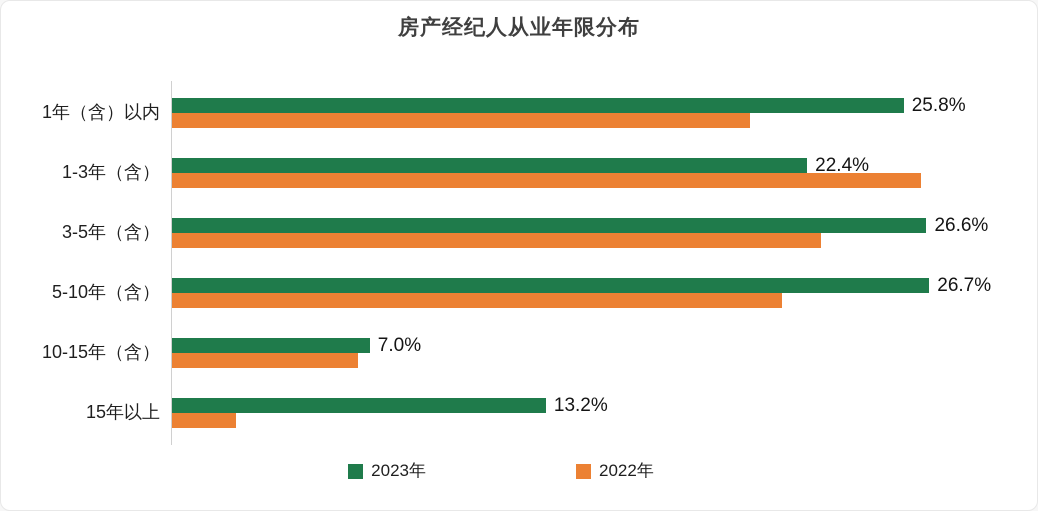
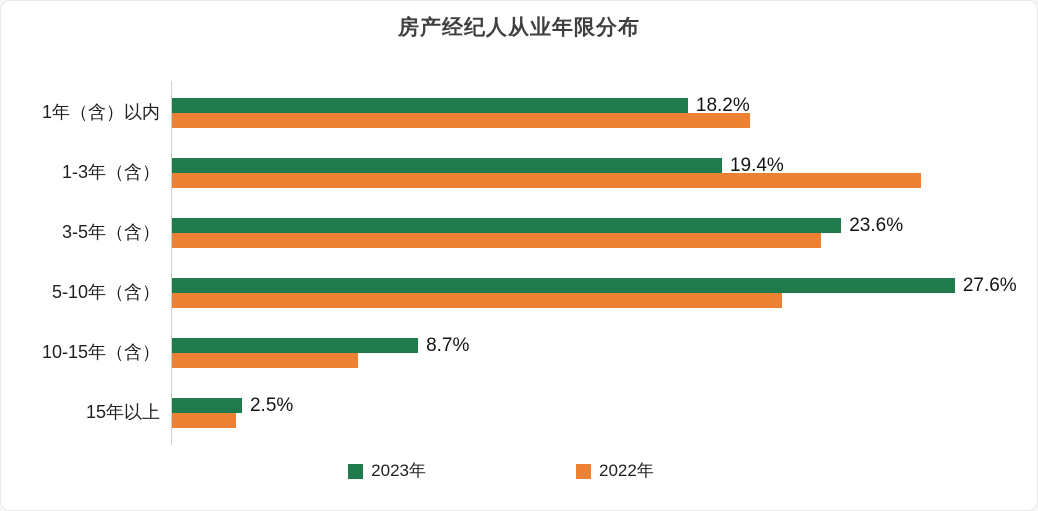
2023年/1年（含）以内: 25.8% -> 18.2%
2023年/1-3年（含）: 22.4% -> 19.4%
2023年/3-5年（含）: 26.6% -> 23.6%
2023年/5-10年（含）: 26.7% -> 27.6%
2023年/10-15年（含）: 7.0% -> 8.7%
2023年/15年以上: 13.2% -> 2.5%
